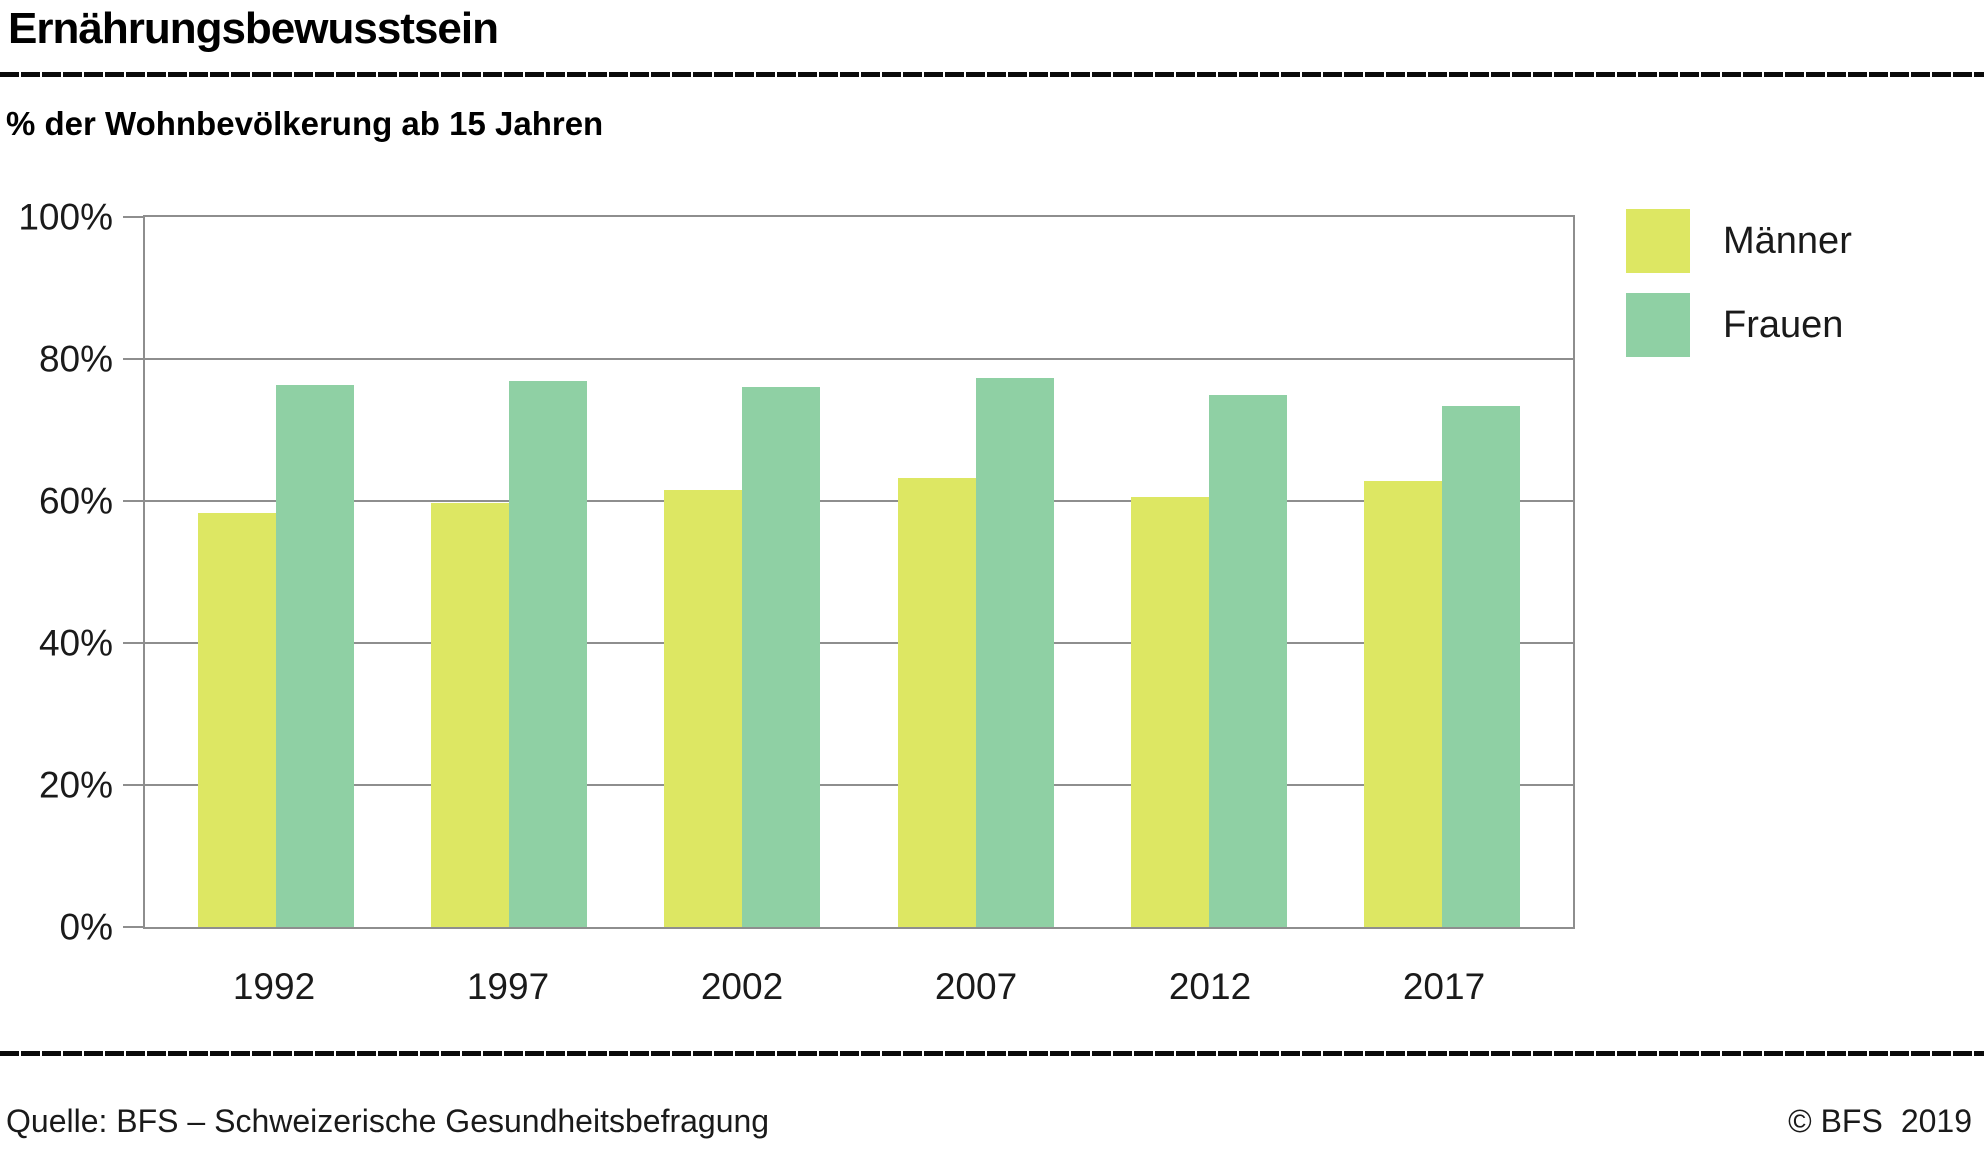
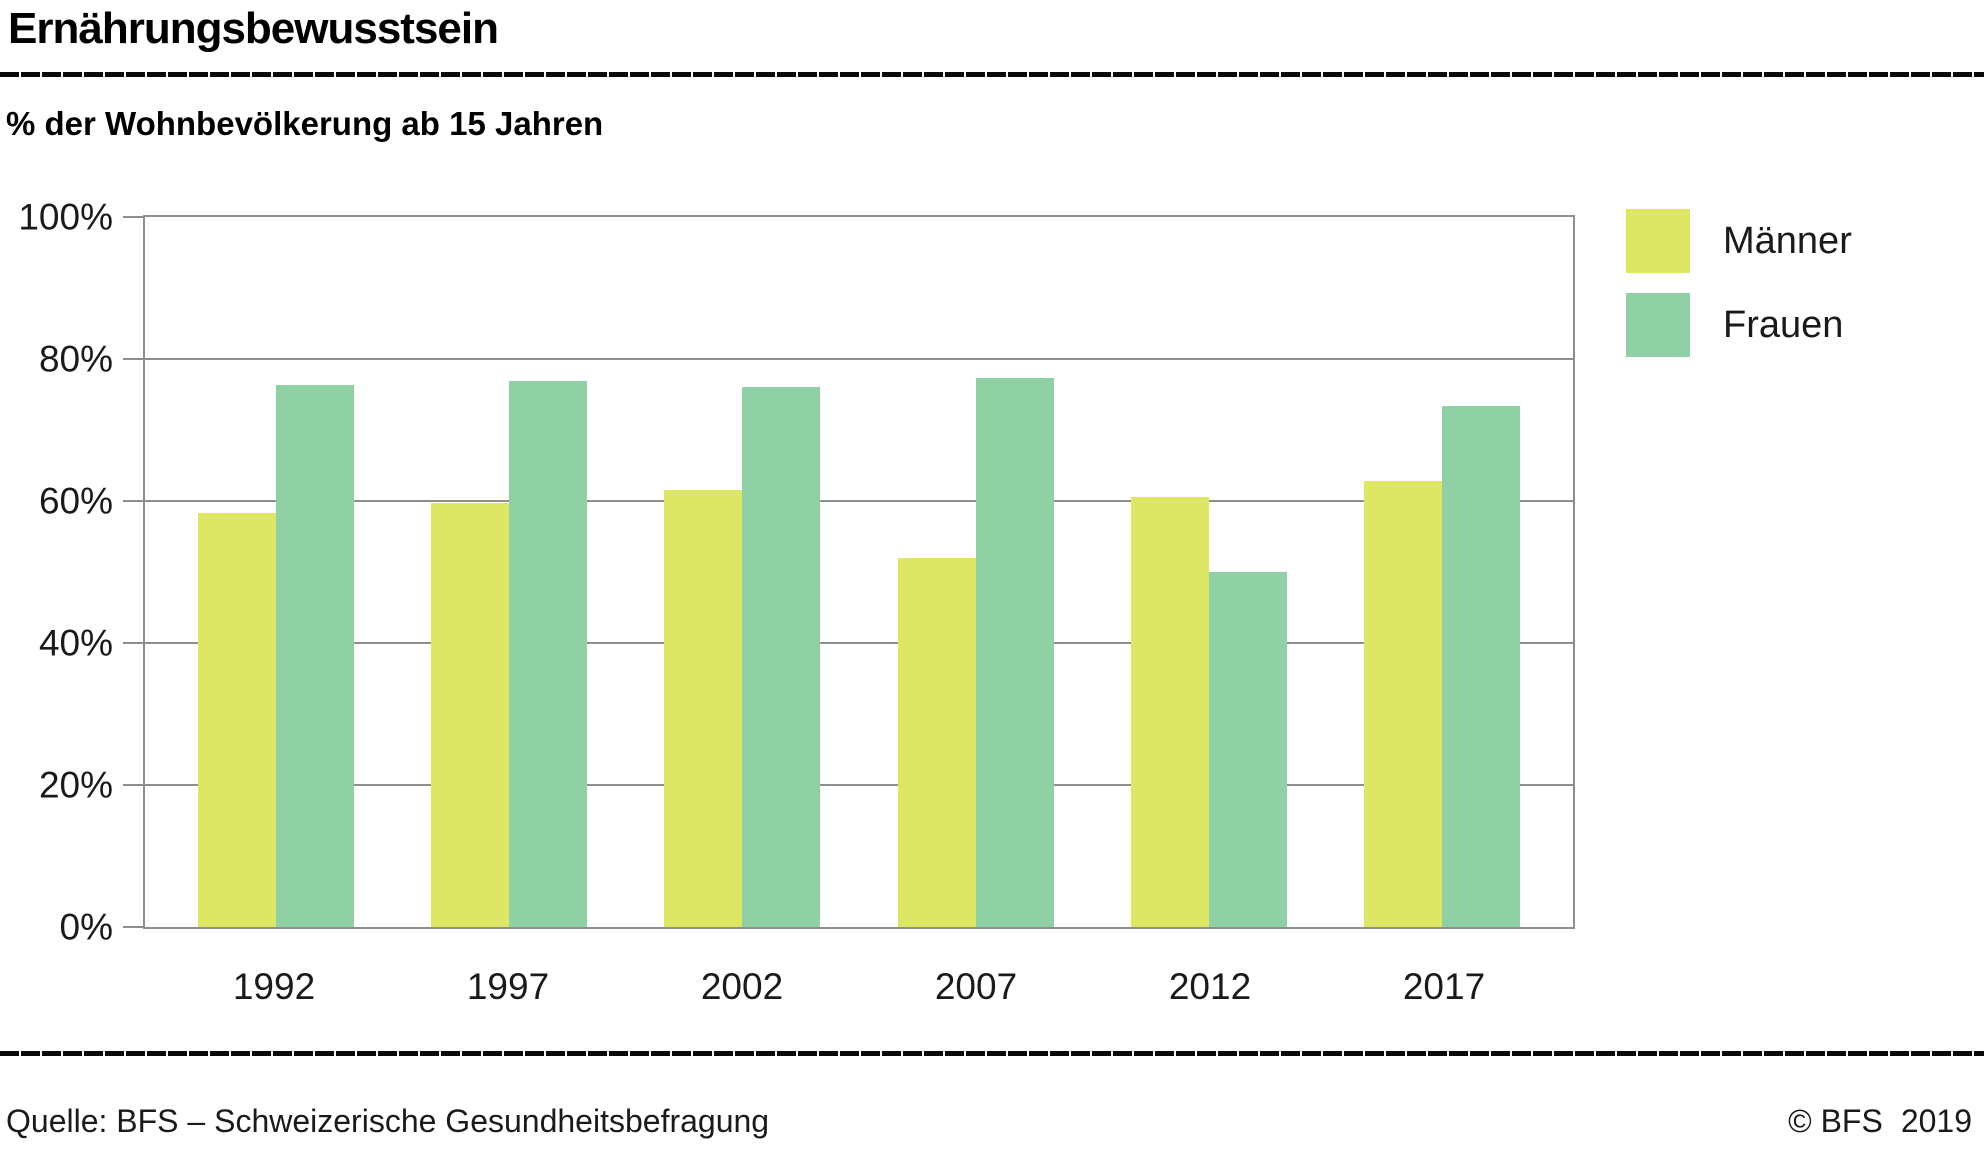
Männer/2007: 63% -> 52%
Frauen/2012: 75% -> 50%
